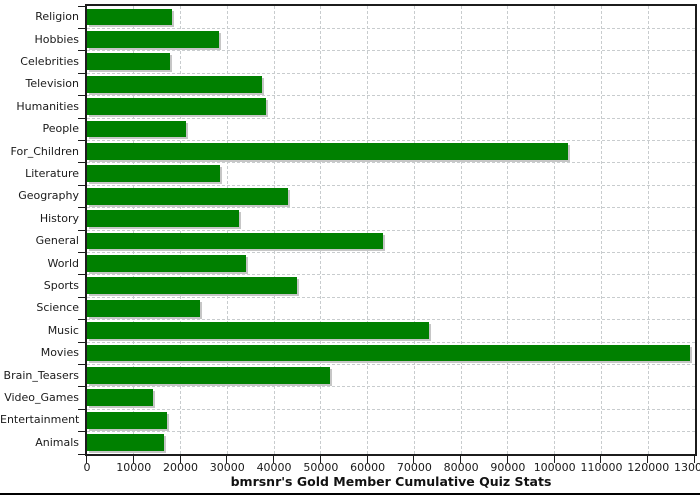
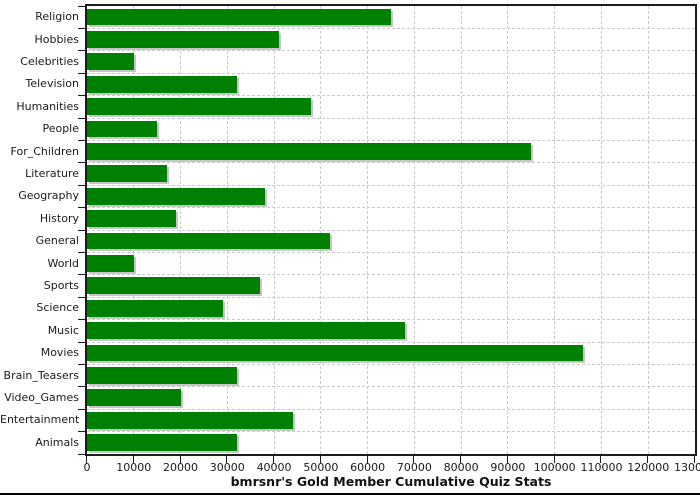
Religion: 18000 -> 65000
Hobbies: 28000 -> 41000
Celebrities: 18000 -> 10000
Television: 38000 -> 32000
Humanities: 38000 -> 48000
People: 21000 -> 15000
For_Children: 103000 -> 95000
Literature: 28000 -> 17000
Geography: 43000 -> 38000
History: 32000 -> 19000
General: 63000 -> 52000
World: 34000 -> 10000
Sports: 45000 -> 37000
Science: 24000 -> 29000
Music: 73000 -> 68000
Movies: 129000 -> 106000
Brain_Teasers: 52000 -> 32000
Video_Games: 14000 -> 20000
Entertainment: 17000 -> 44000
Animals: 16000 -> 32000
